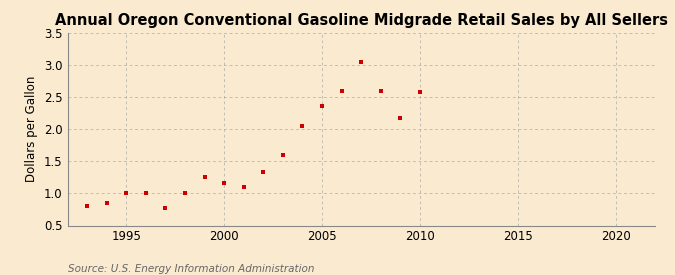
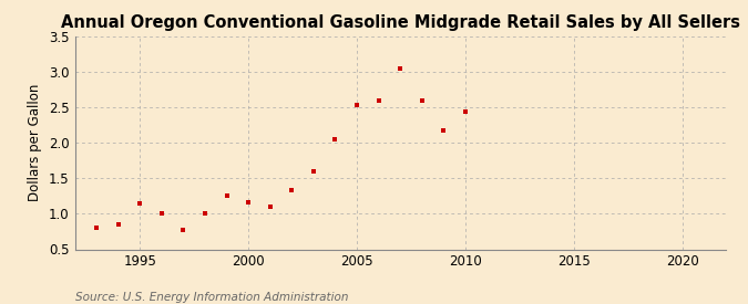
1995: 1.00 -> 1.14
2005: 2.37 -> 2.54
2010: 2.58 -> 2.44
